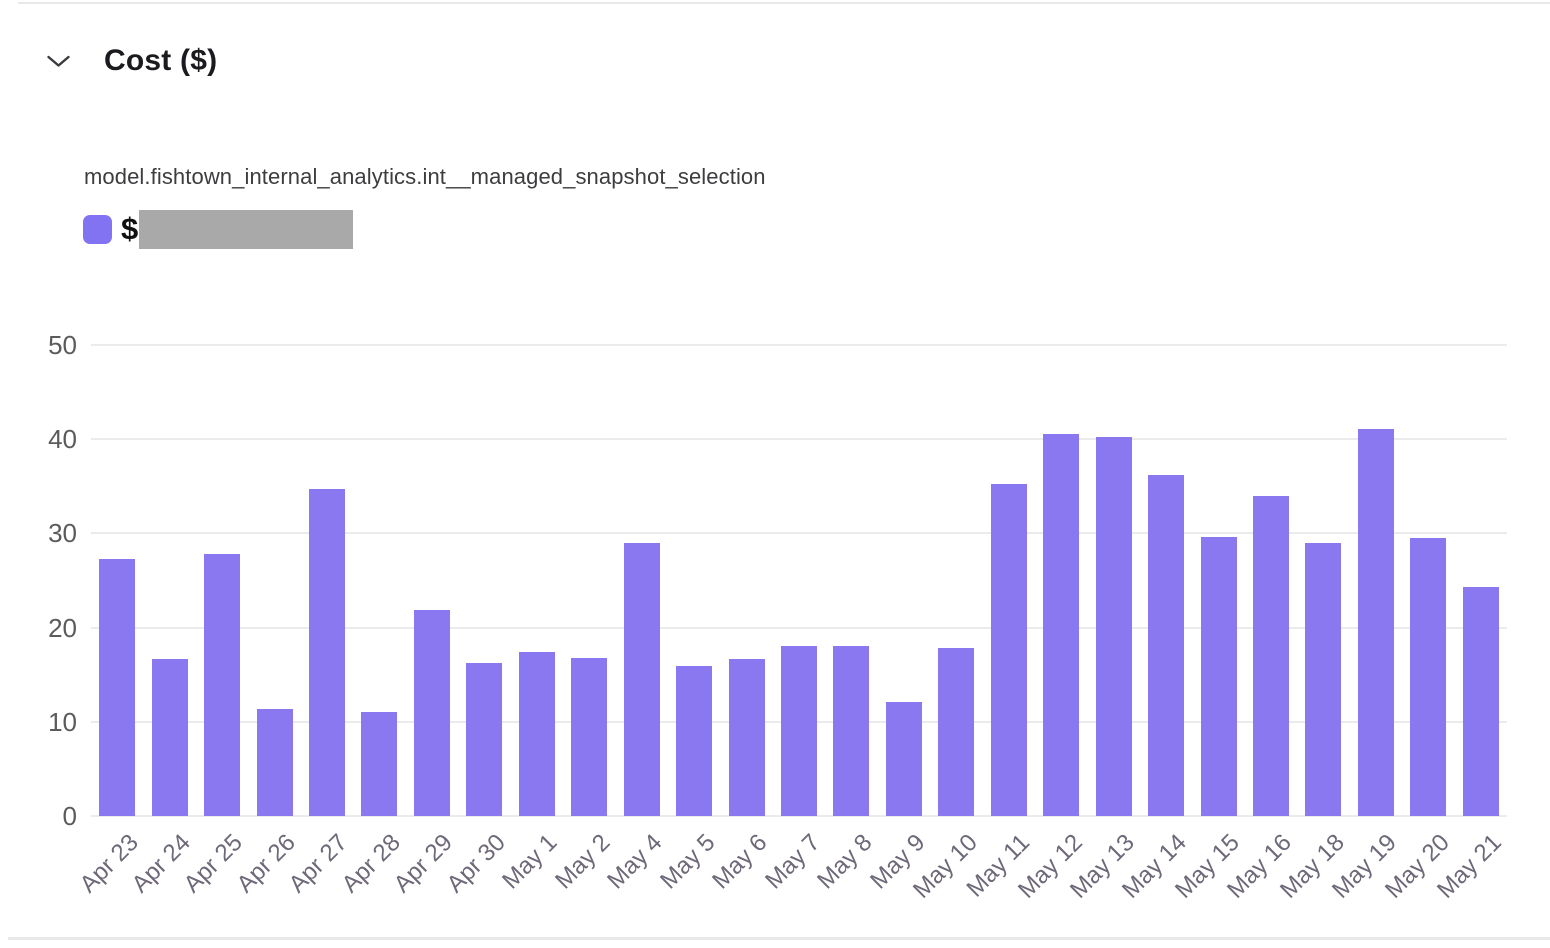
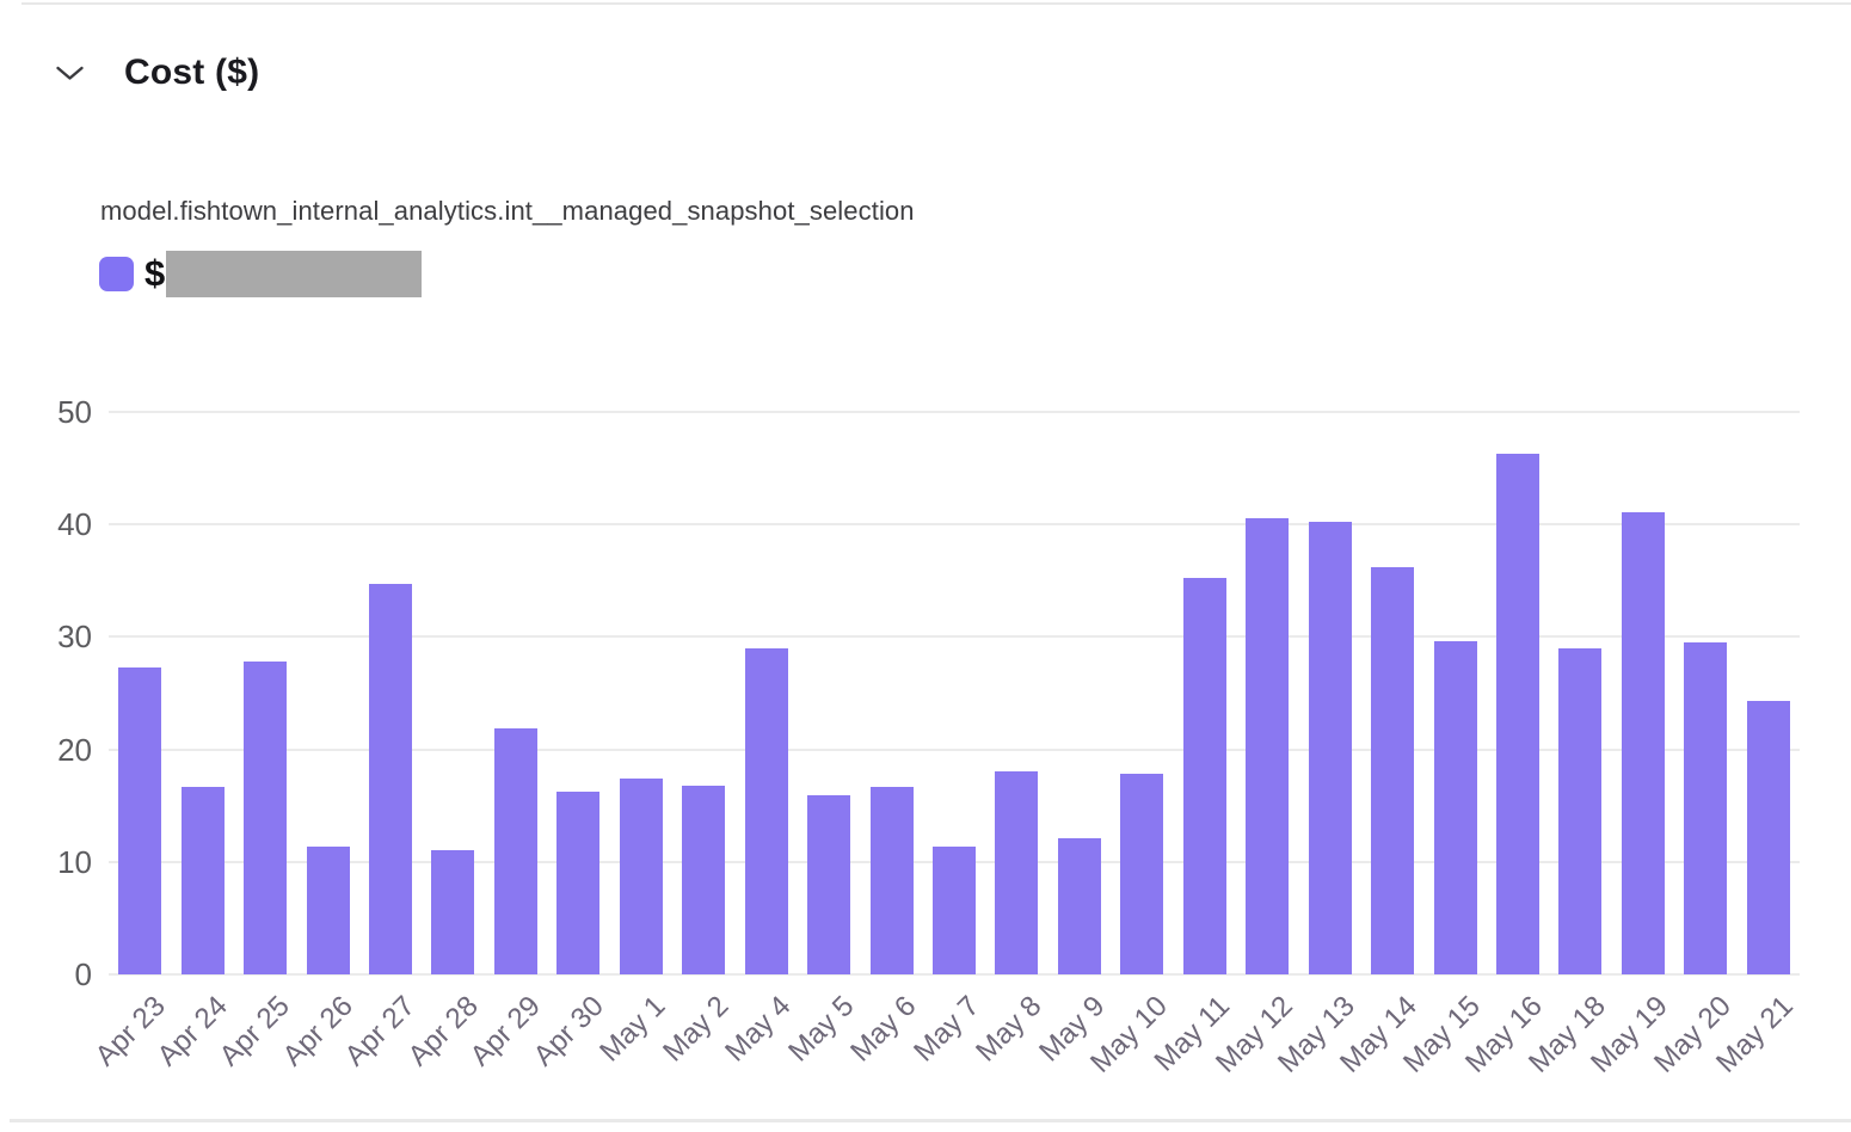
May 7: 18 -> 11
May 16: 34 -> 46
